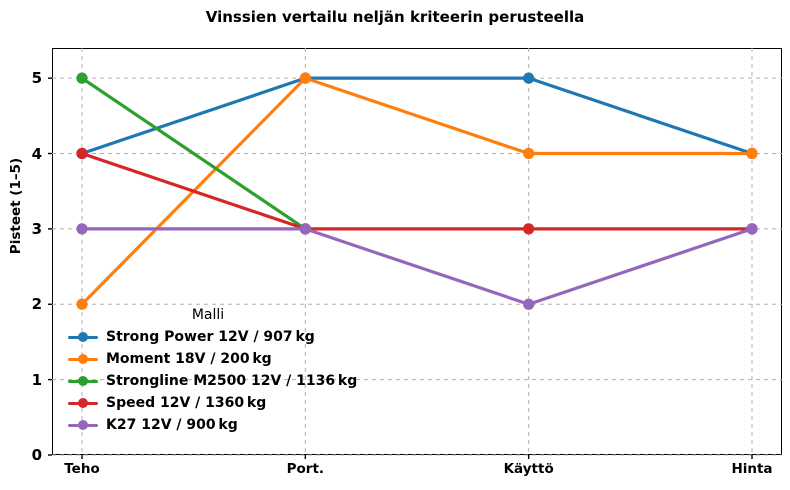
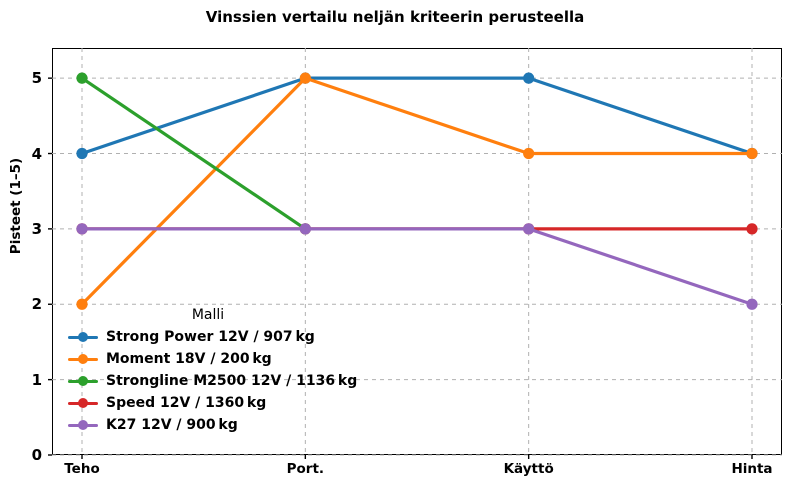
Speed 12V / 1360 kg/Teho: 4 -> 3
K27 12V / 900 kg/Käyttö: 2 -> 3
K27 12V / 900 kg/Hinta: 3 -> 2
